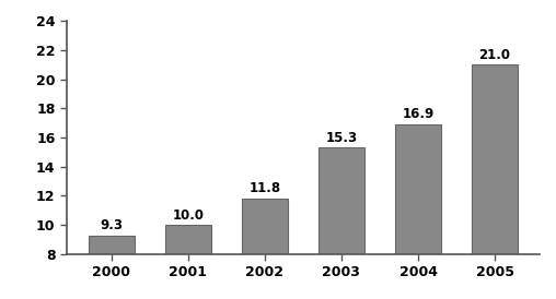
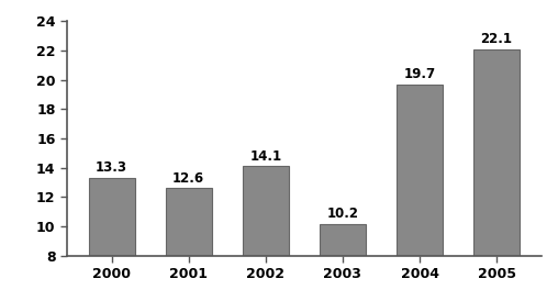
2000: 9.3 -> 13.3
2001: 10.0 -> 12.6
2002: 11.8 -> 14.1
2003: 15.3 -> 10.2
2004: 16.9 -> 19.7
2005: 21.0 -> 22.1
